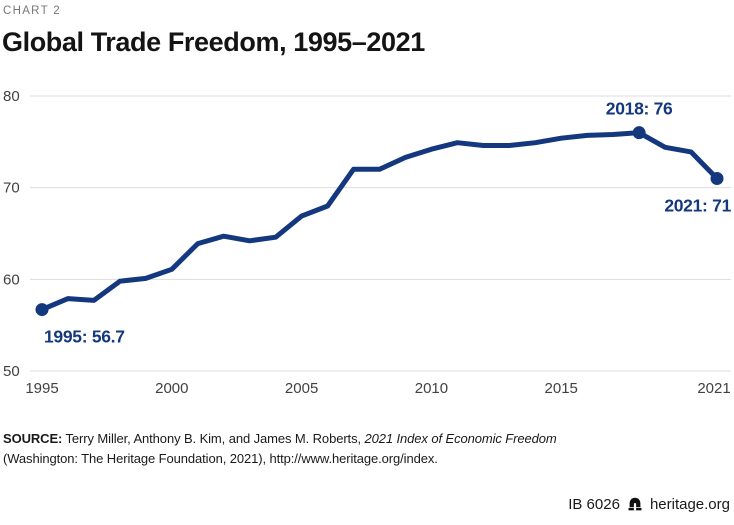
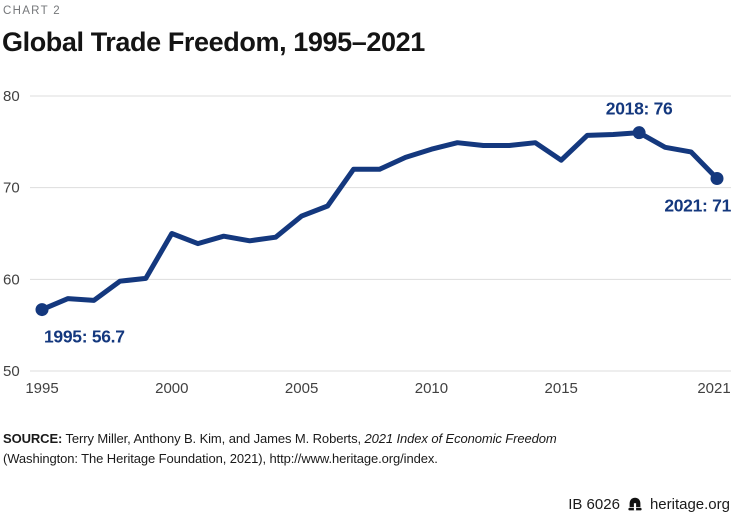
2000: 61 -> 65
2015: 75 -> 73
